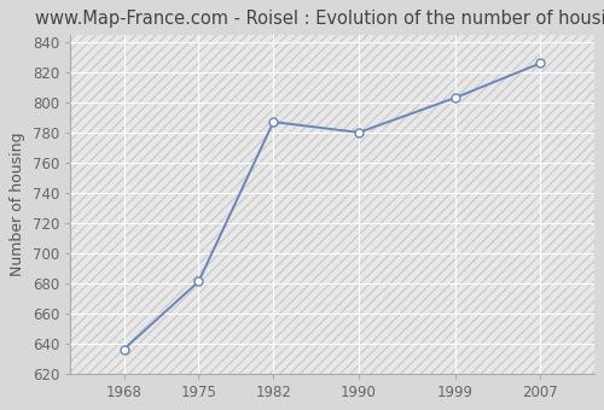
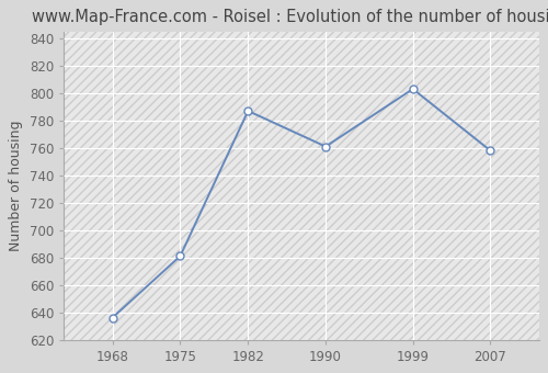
1990: 780 -> 761
2007: 826 -> 758
